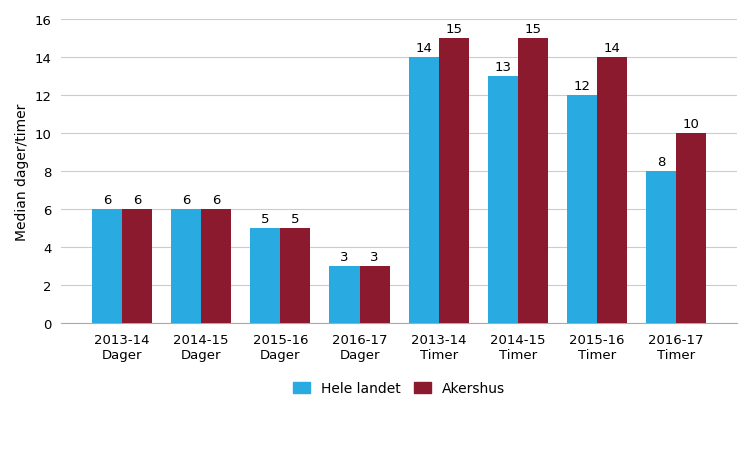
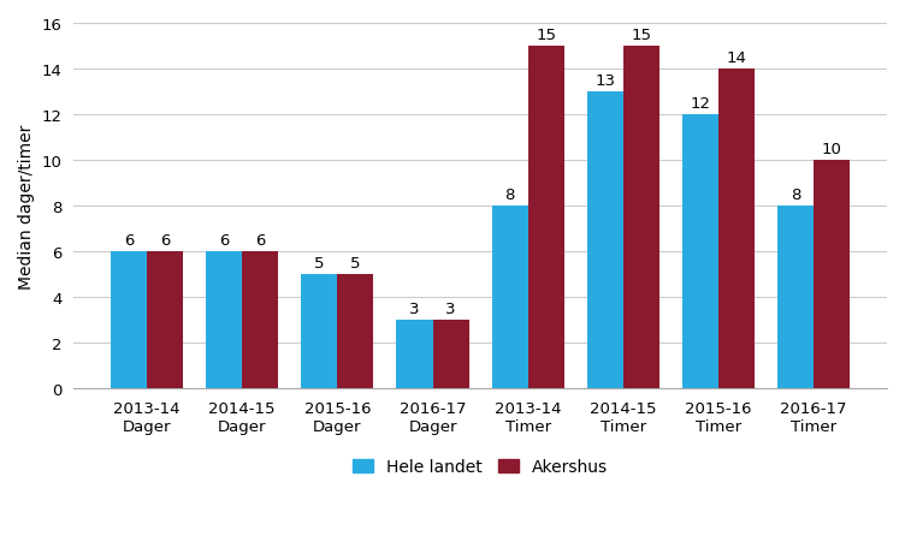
Hele landet/2013-14 Timer: 14 -> 8
